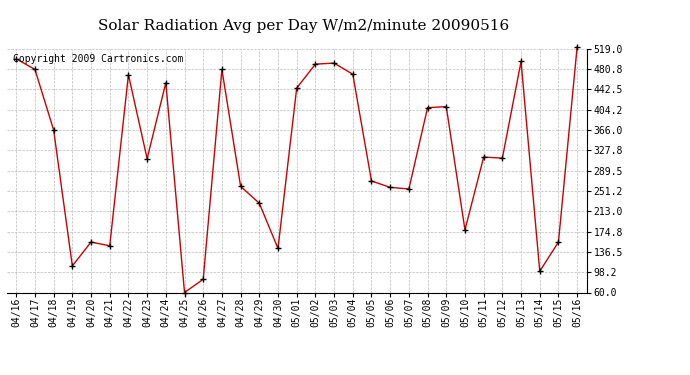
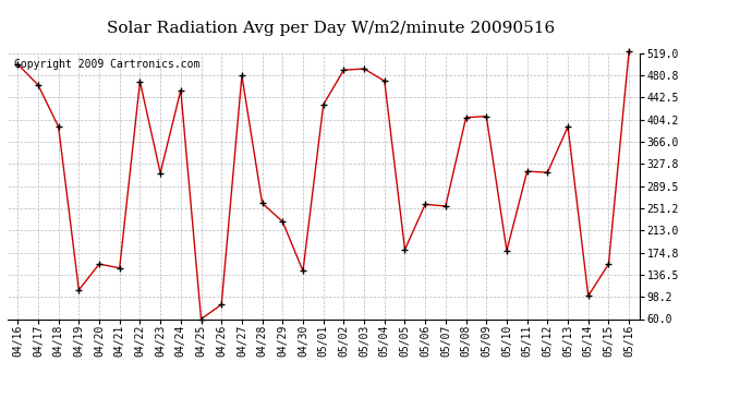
04/17: 480 -> 464
04/18: 366 -> 392
05/01: 445 -> 430
05/05: 270 -> 180
05/13: 495 -> 392
